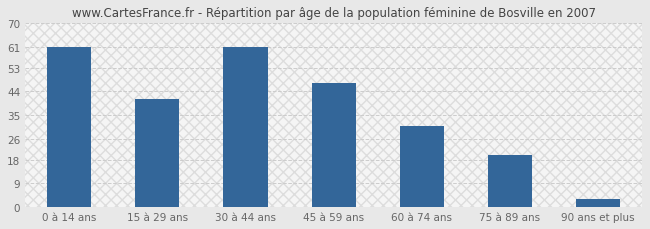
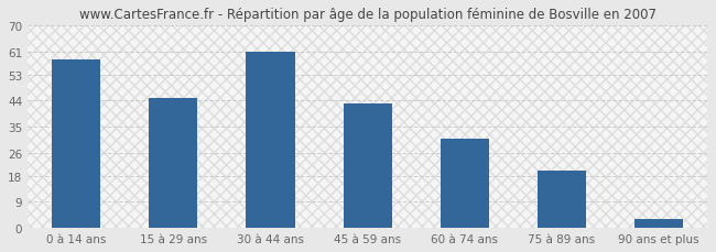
0 à 14 ans: 61 -> 58
15 à 29 ans: 41 -> 45
45 à 59 ans: 47 -> 43
